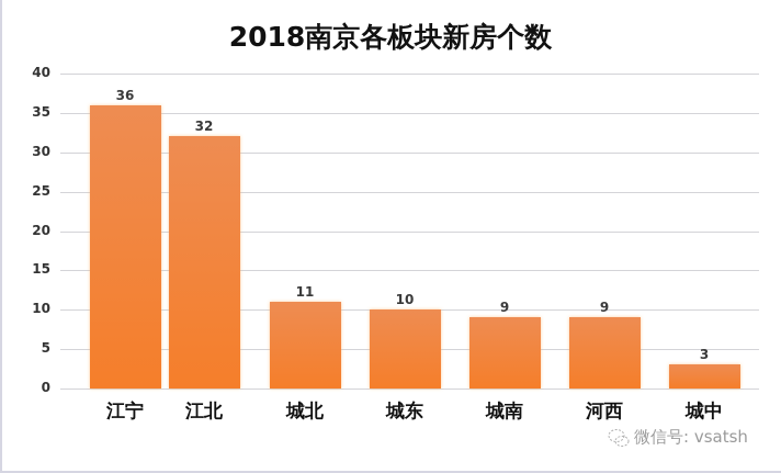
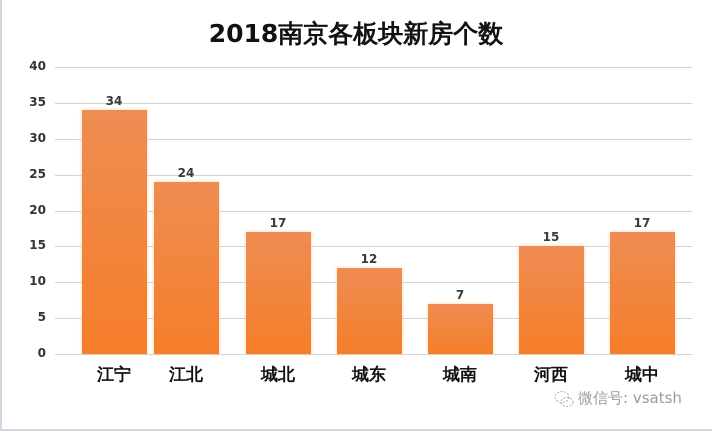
江宁: 36 -> 34
江北: 32 -> 24
城北: 11 -> 17
城东: 10 -> 12
城南: 9 -> 7
河西: 9 -> 15
城中: 3 -> 17
